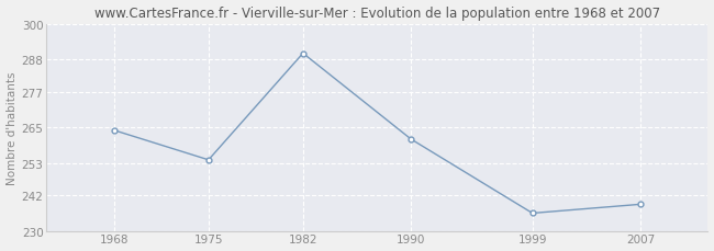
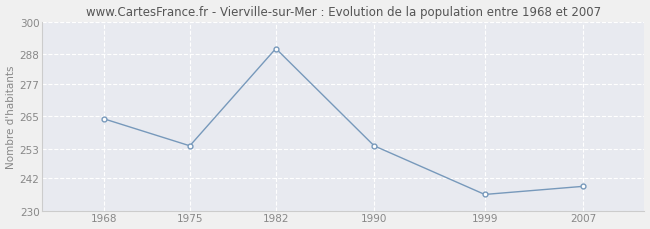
1990: 261 -> 254
